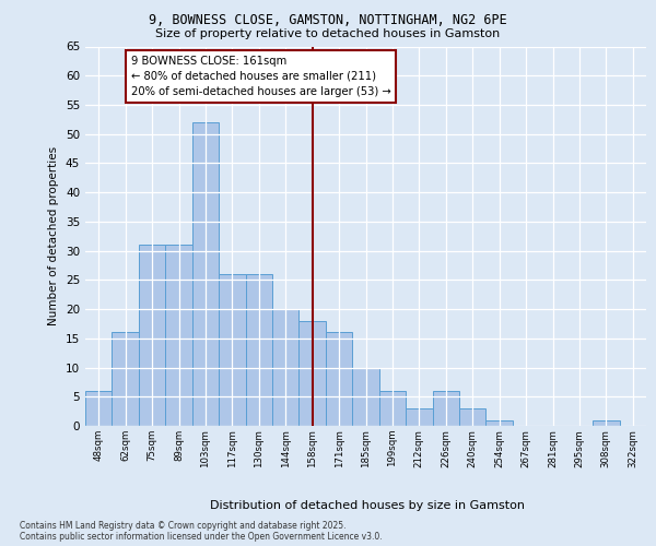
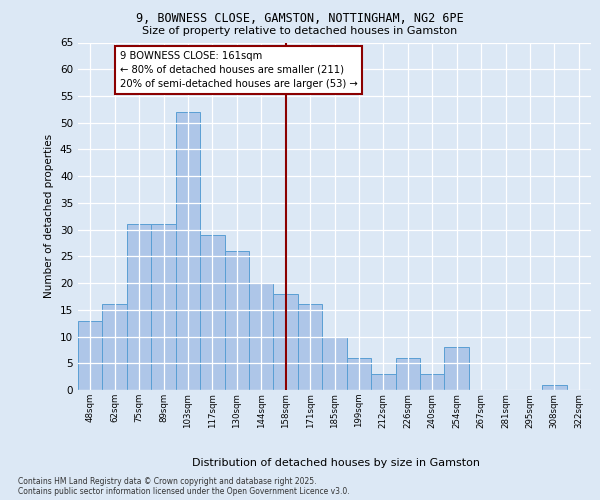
48sqm: 6 -> 13
117sqm: 26 -> 29
254sqm: 1 -> 8
